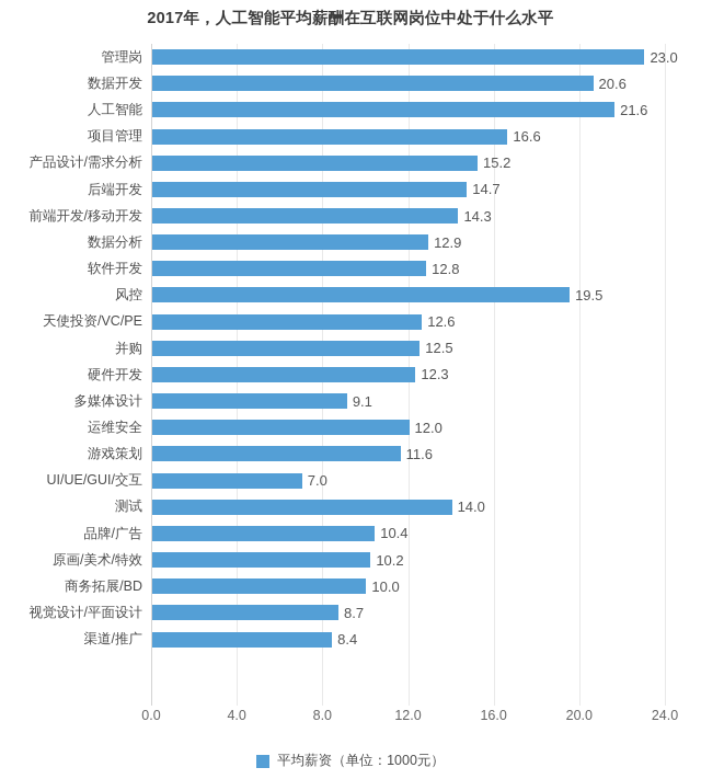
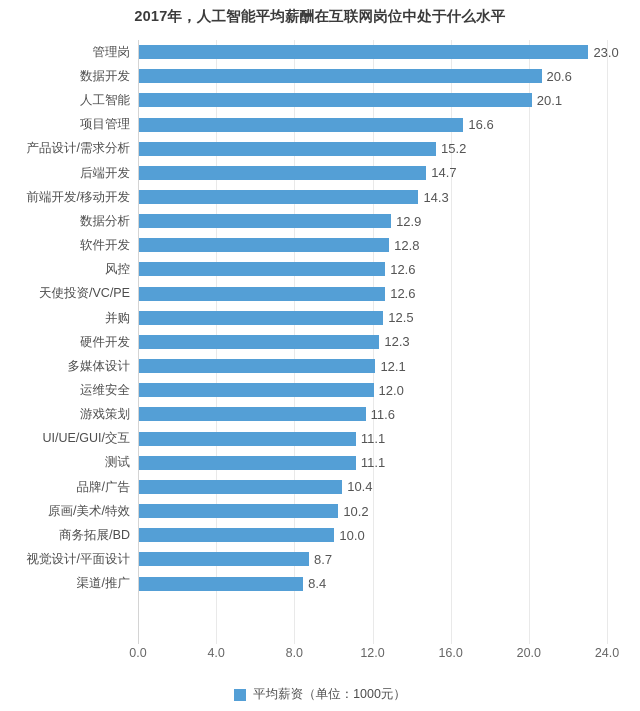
人工智能: 21.6 -> 20.1
风控: 19.5 -> 12.6
多媒体设计: 9.1 -> 12.1
UI/UE/GUI/交互: 7.0 -> 11.1
测试: 14.0 -> 11.1
